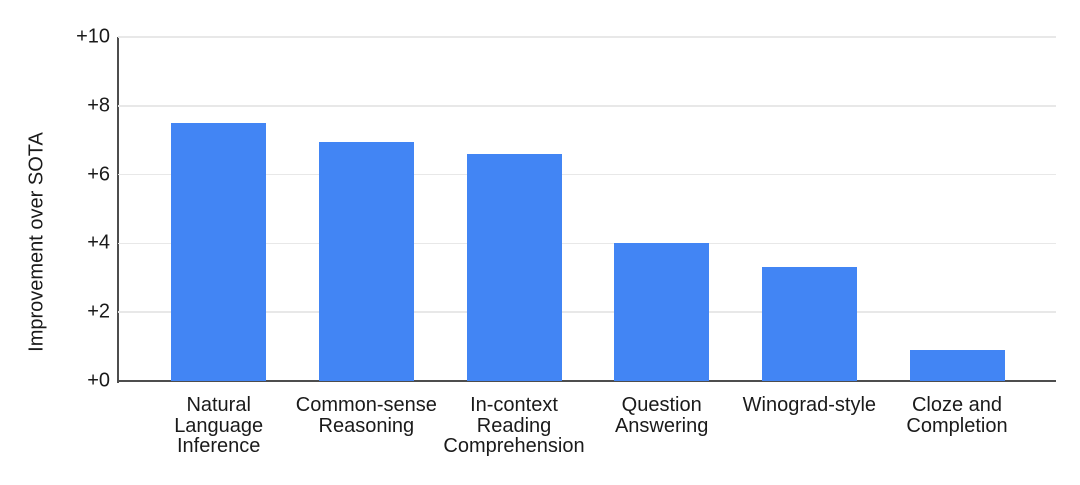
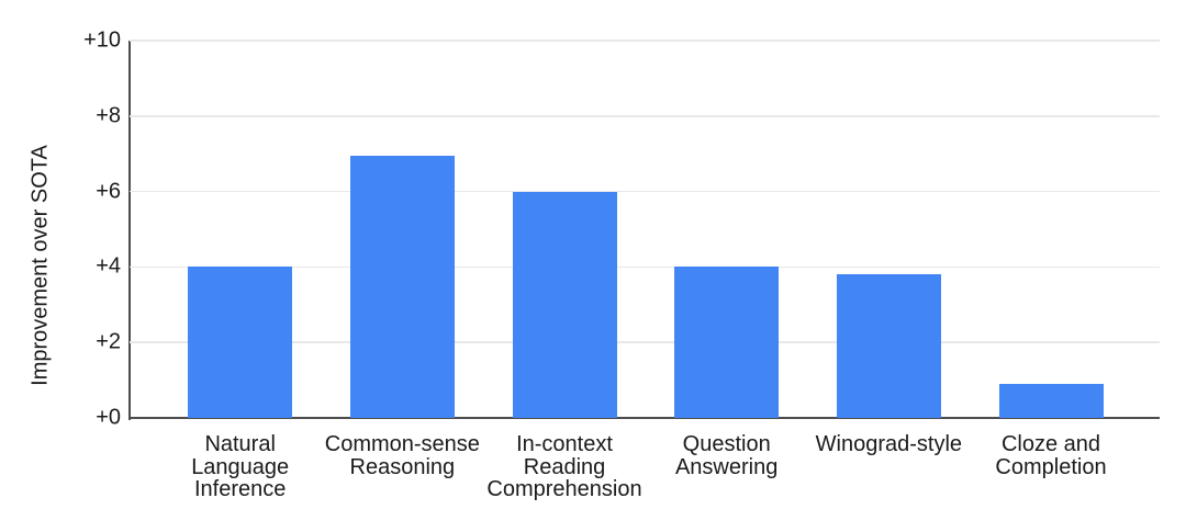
Natural Language Inference: 7.5 -> 4.0
In-context Reading Comprehension: 6.6 -> 6.0
Winograd-style: 3.3 -> 3.8
